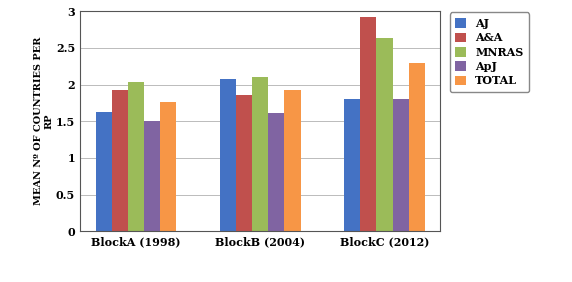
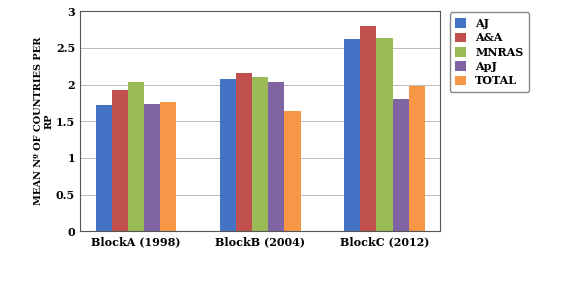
AJ/BlockA (1998): 1.62 -> 1.72
ApJ/BlockA (1998): 1.50 -> 1.74
A&A/BlockB (2004): 1.86 -> 2.16
ApJ/BlockB (2004): 1.61 -> 2.04
TOTAL/BlockB (2004): 1.92 -> 1.64
AJ/BlockC (2012): 1.80 -> 2.62
A&A/BlockC (2012): 2.92 -> 2.80
TOTAL/BlockC (2012): 2.29 -> 1.98
